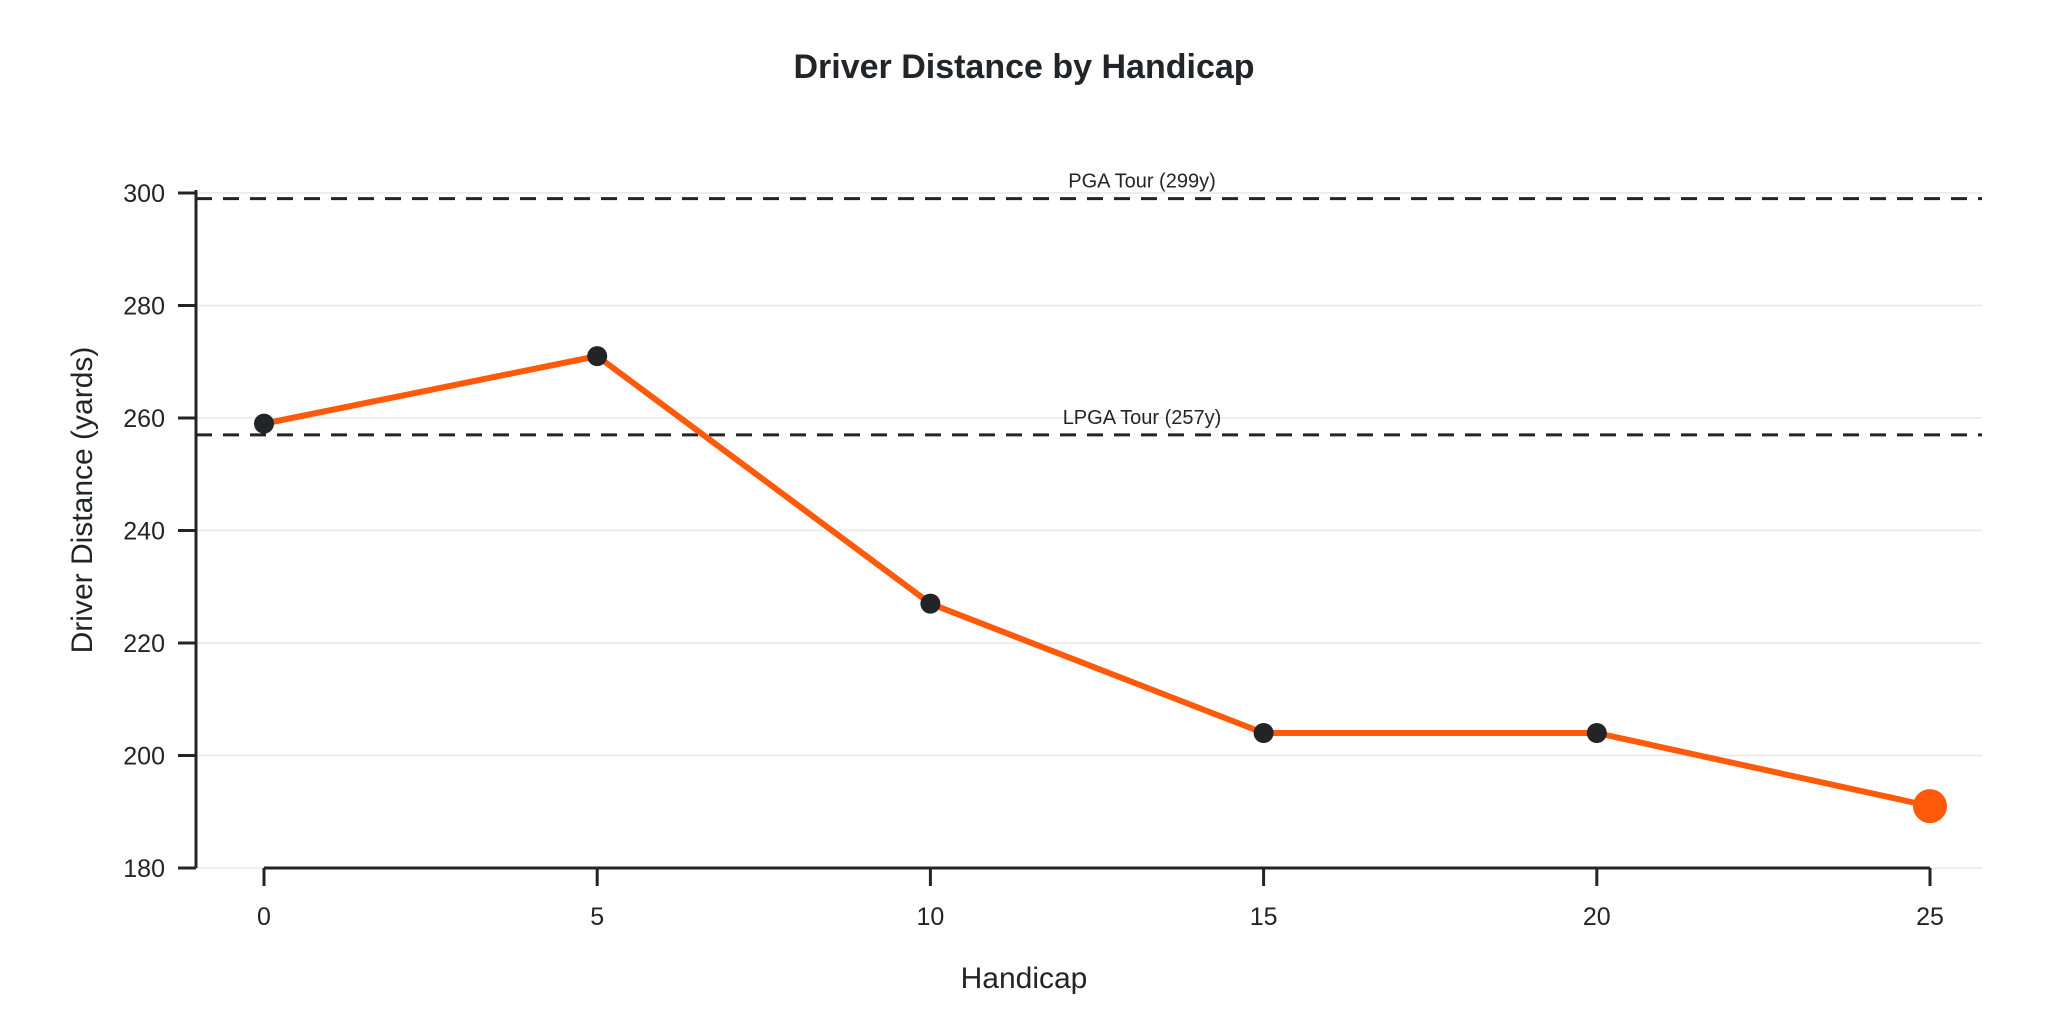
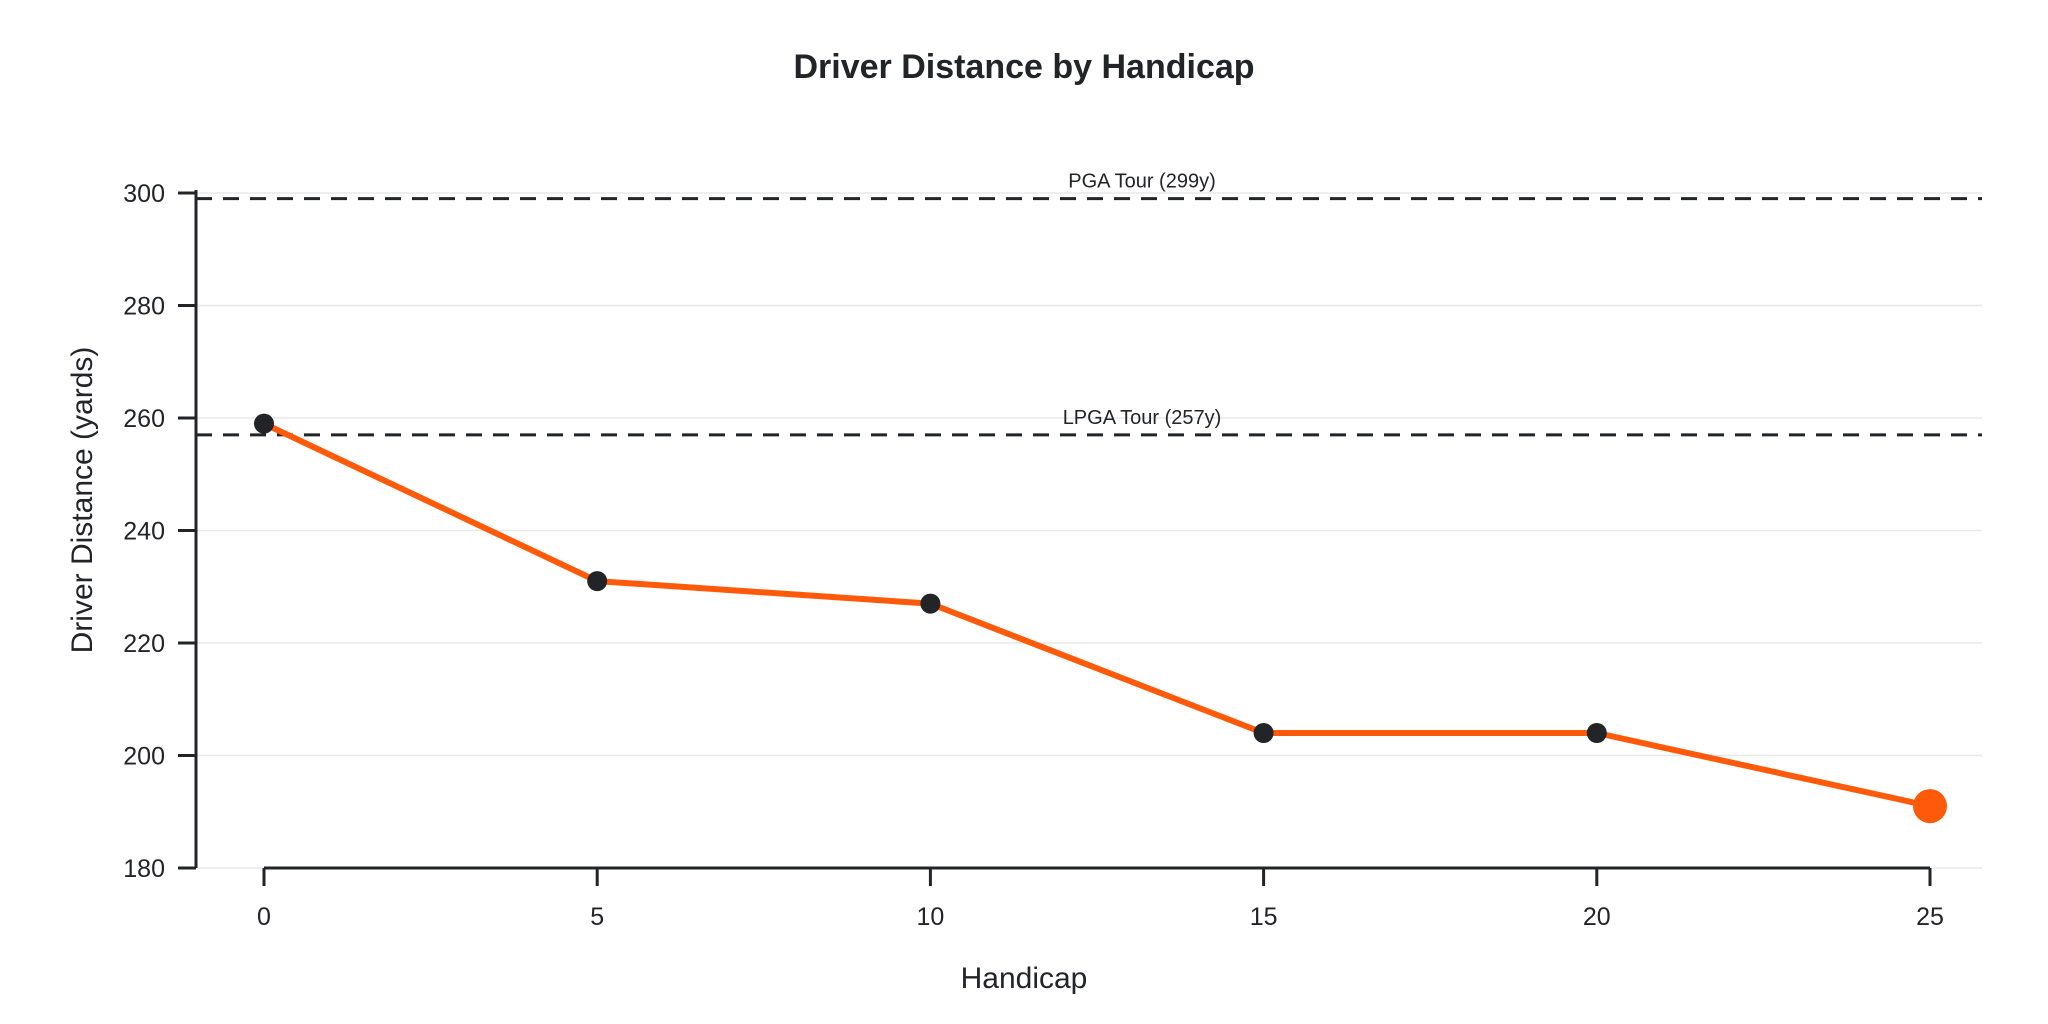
5: 271 -> 231
